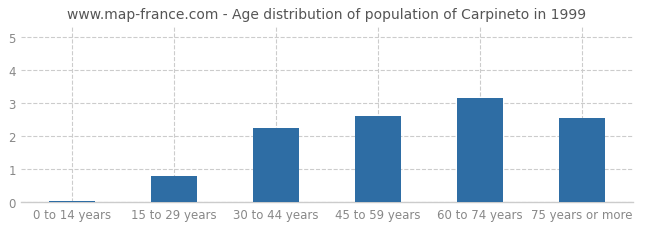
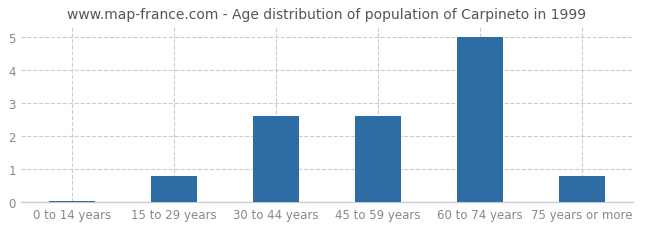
30 to 44 years: 2.25 -> 2.60
60 to 74 years: 3.15 -> 5.00
75 years or more: 2.55 -> 0.80
